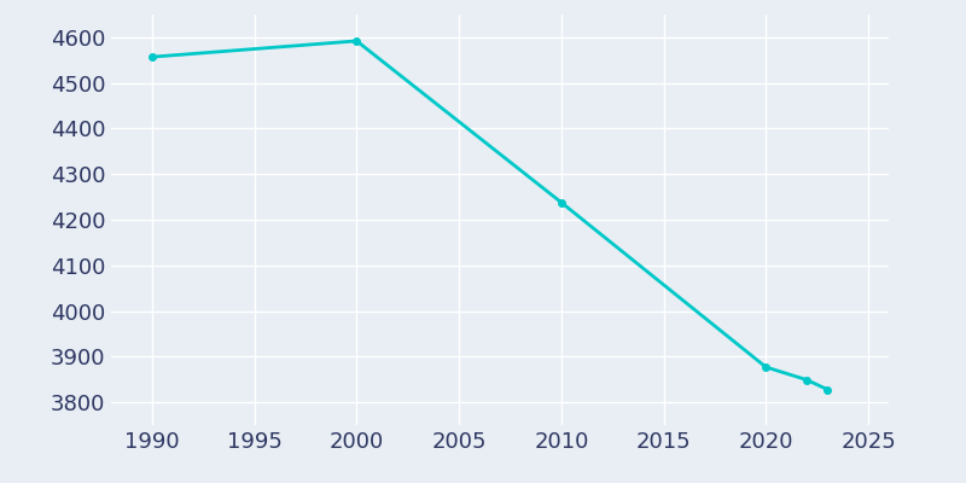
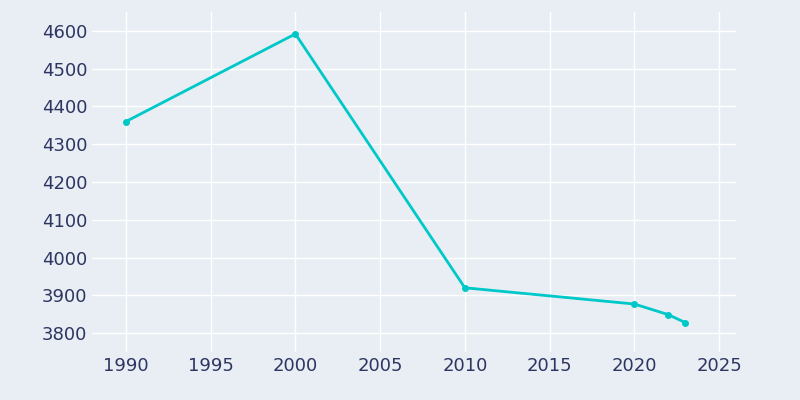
1990: 4557 -> 4360
2010: 4238 -> 3920
